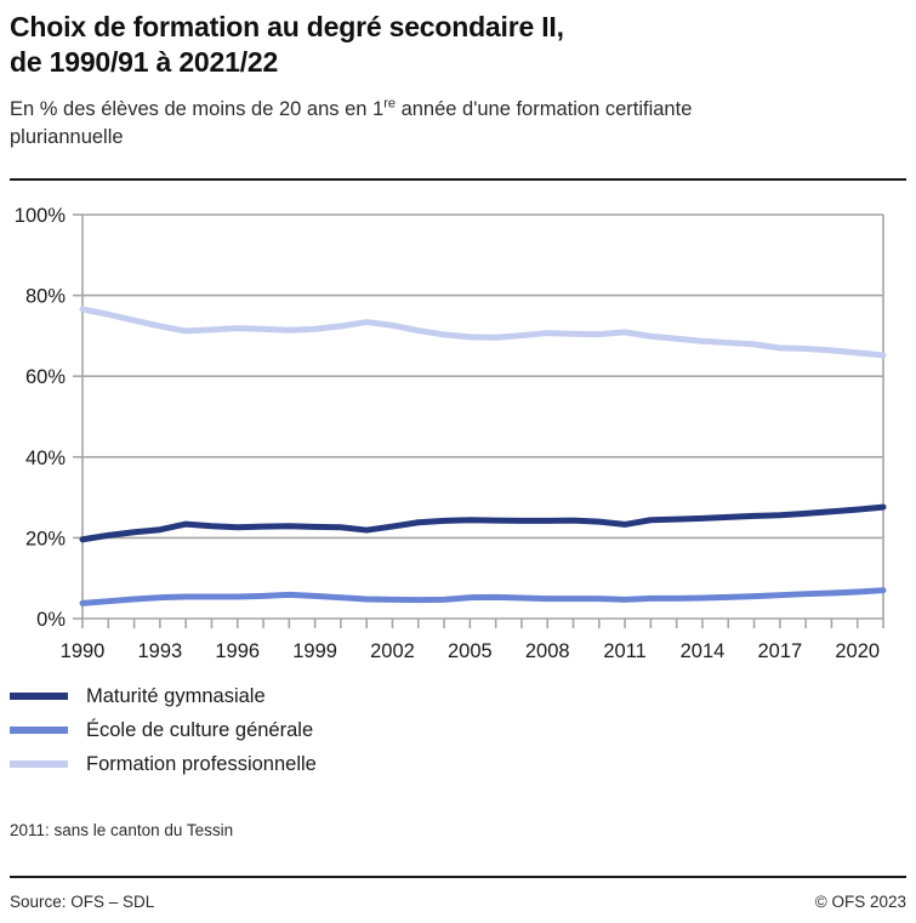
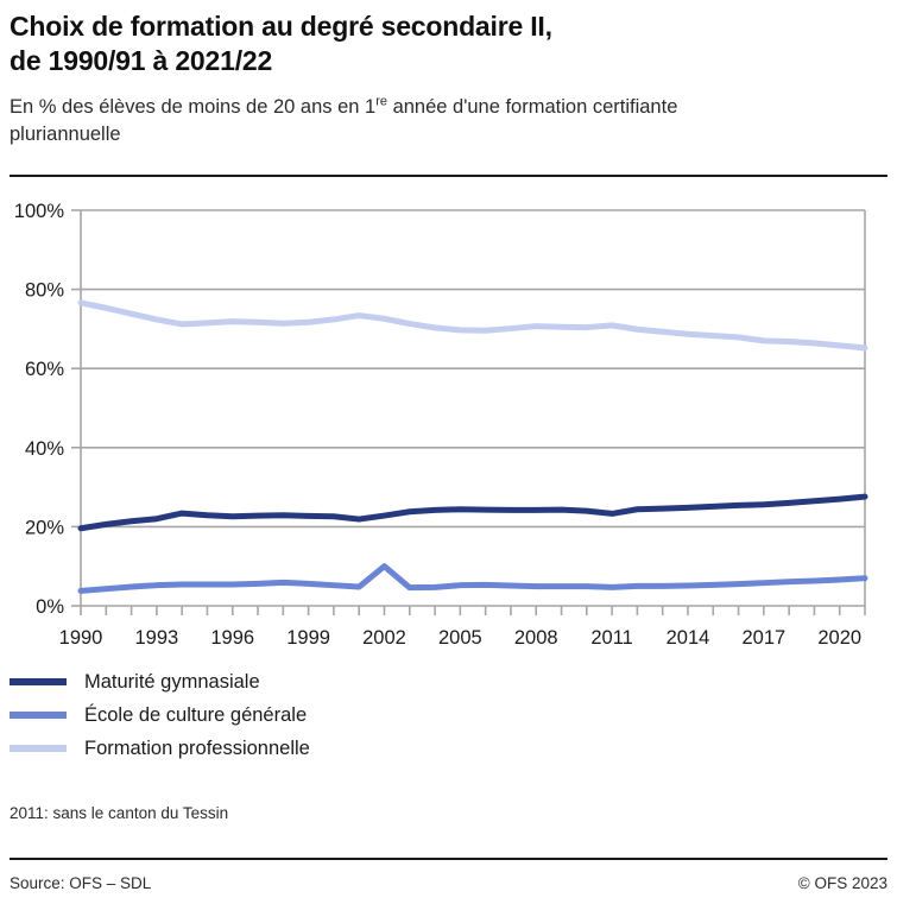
École de culture générale/2002: 5% -> 10%
